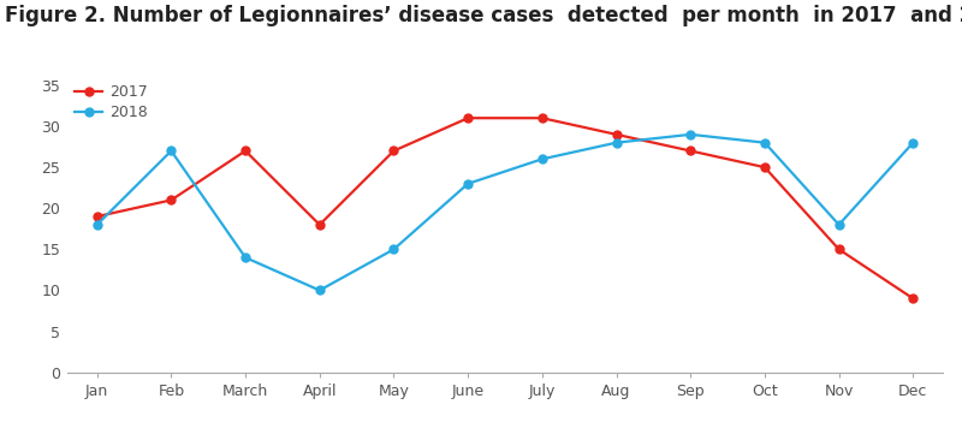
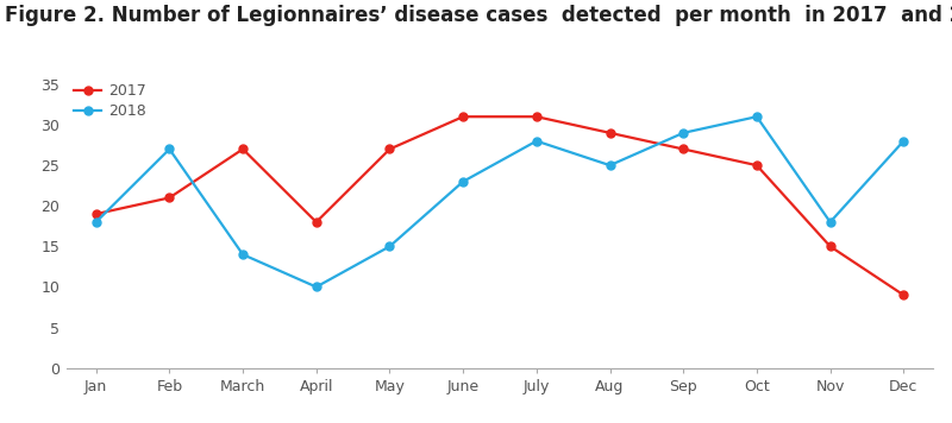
2018/July: 26 -> 28
2018/Aug: 28 -> 25
2018/Oct: 28 -> 31
